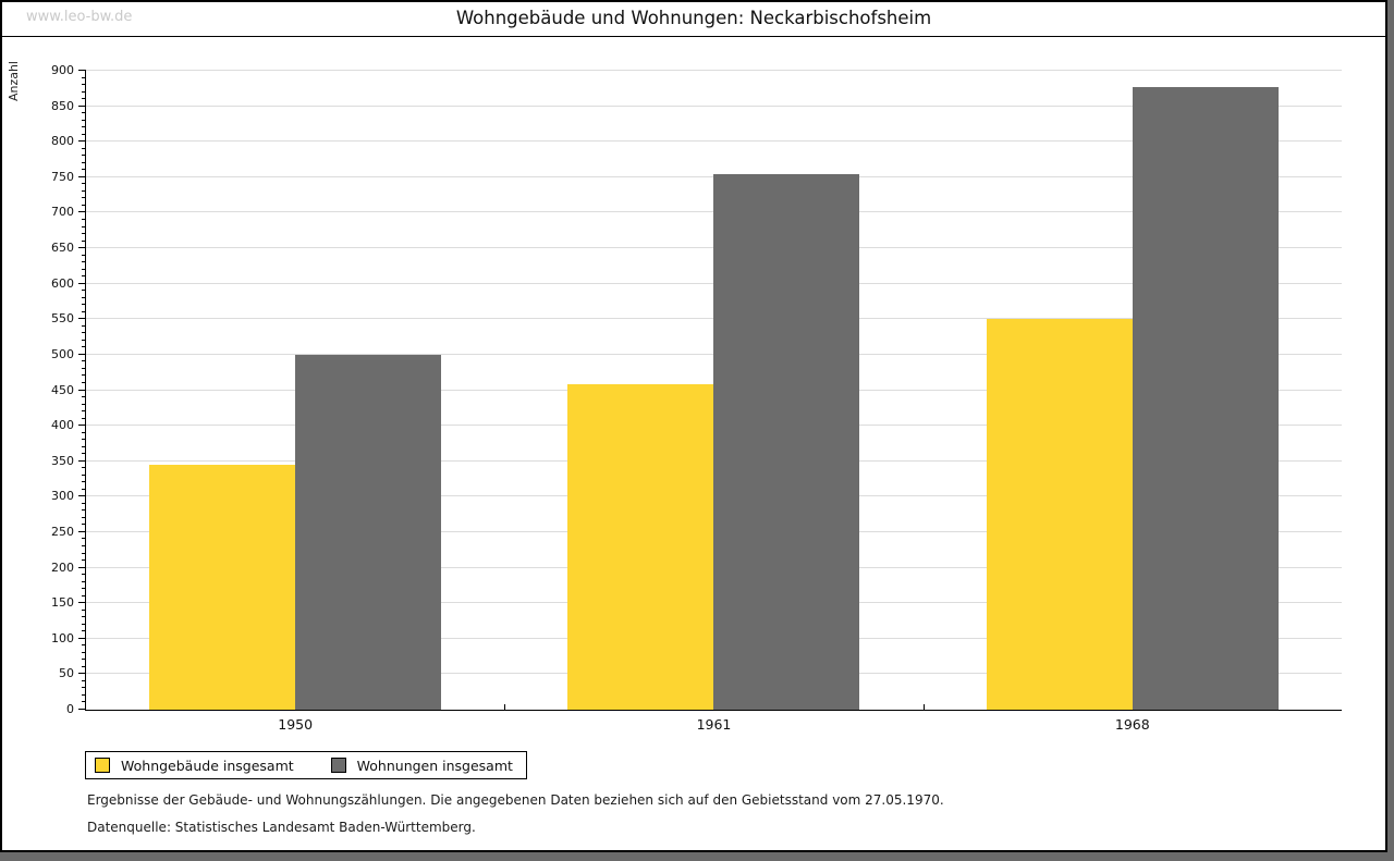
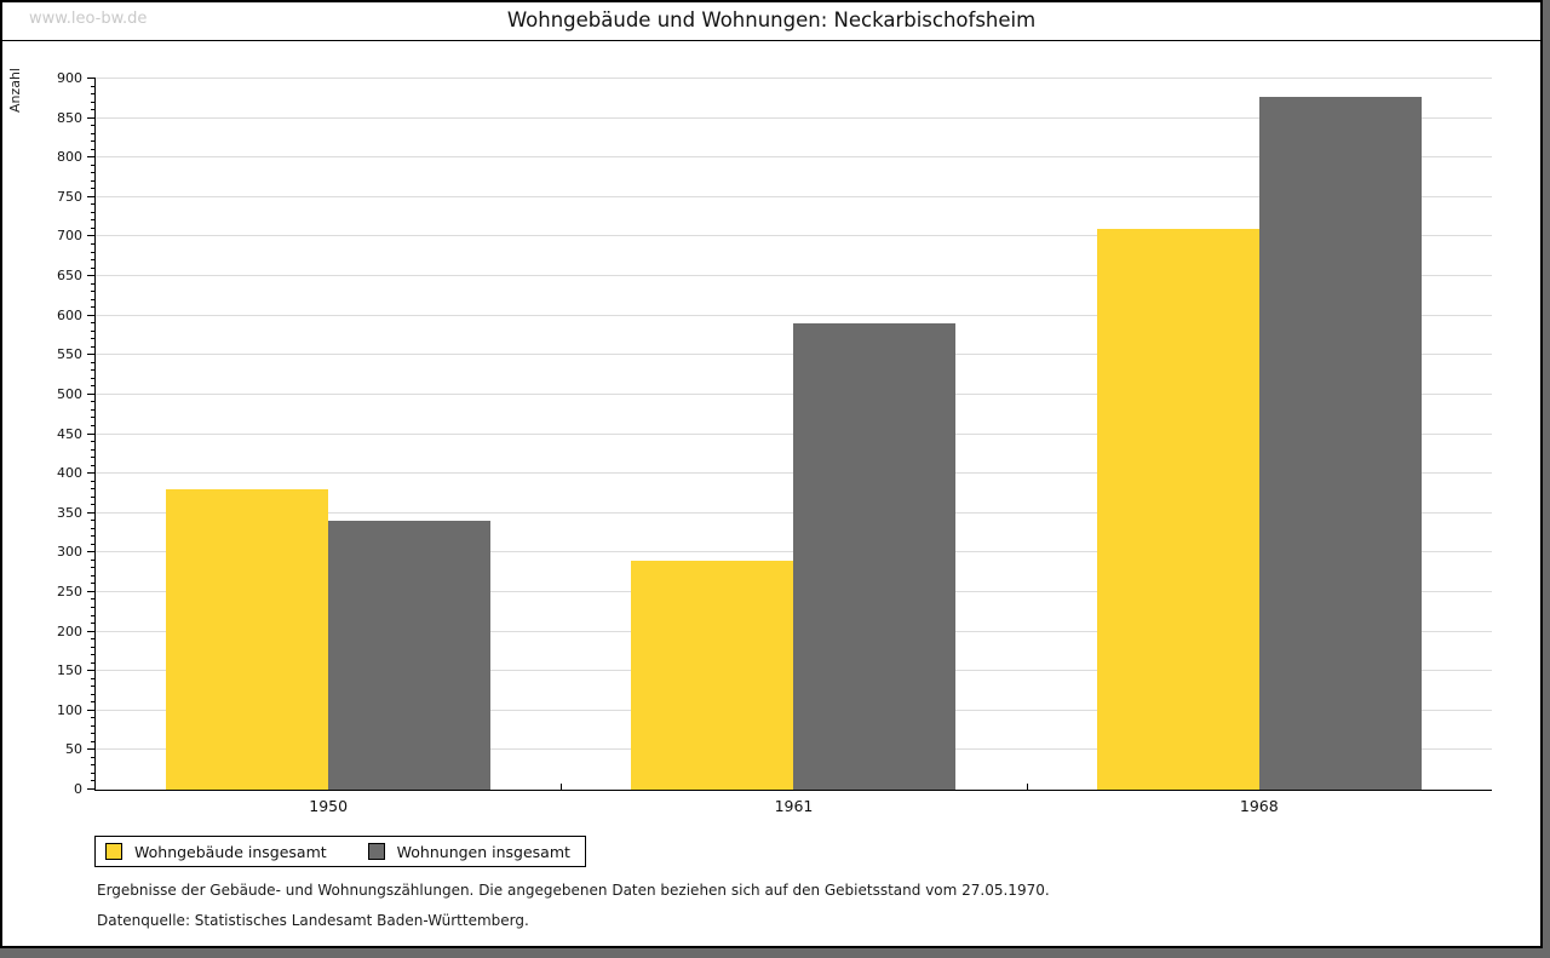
Wohngebäude insgesamt/1950: 340 -> 380
Wohnungen insgesamt/1950: 500 -> 340
Wohngebäude insgesamt/1961: 460 -> 290
Wohnungen insgesamt/1961: 750 -> 590
Wohngebäude insgesamt/1968: 550 -> 710
